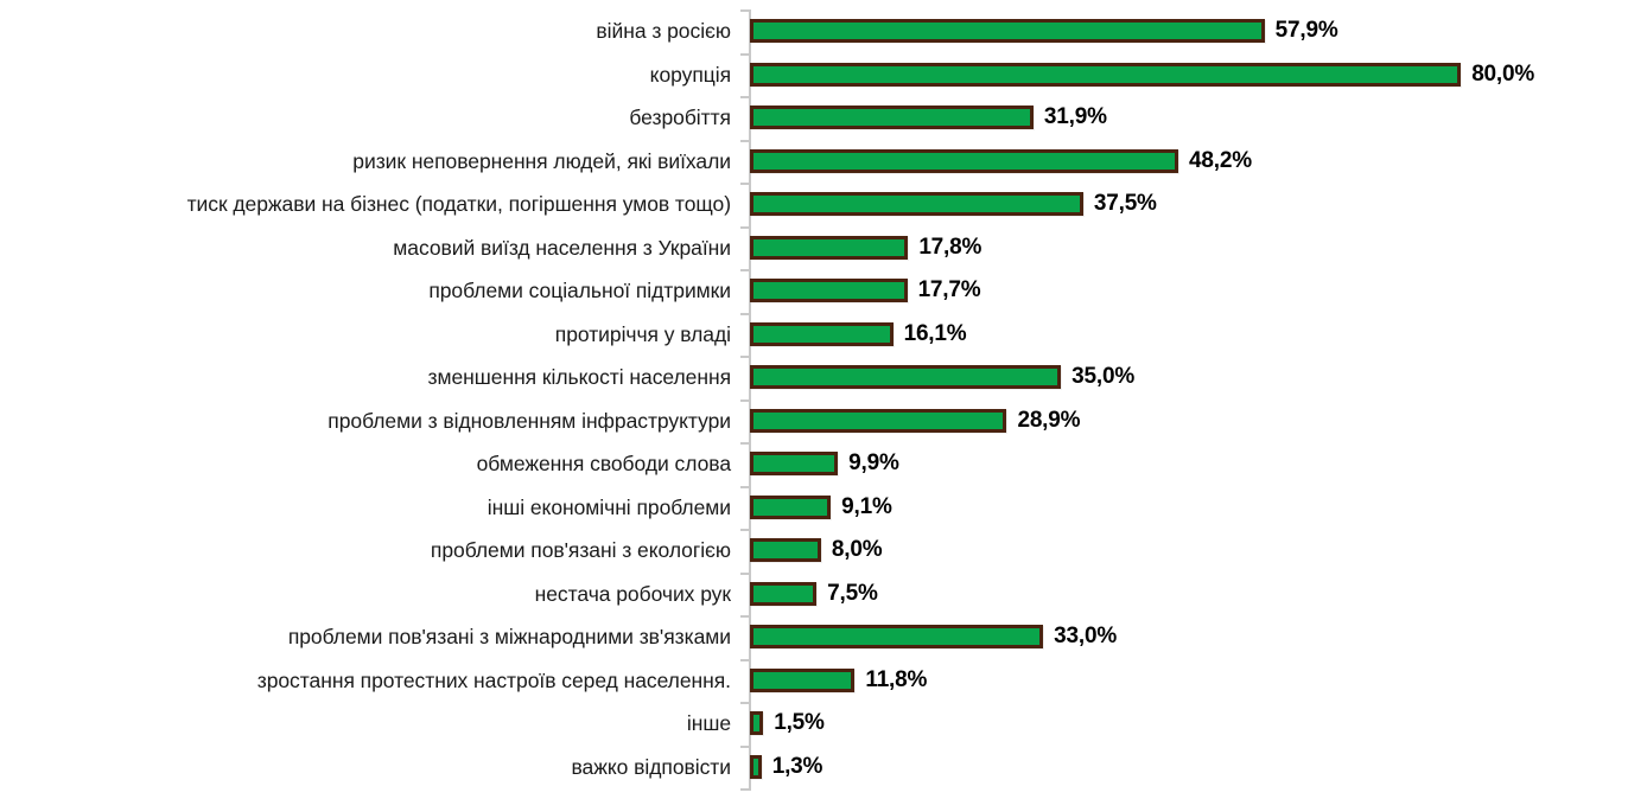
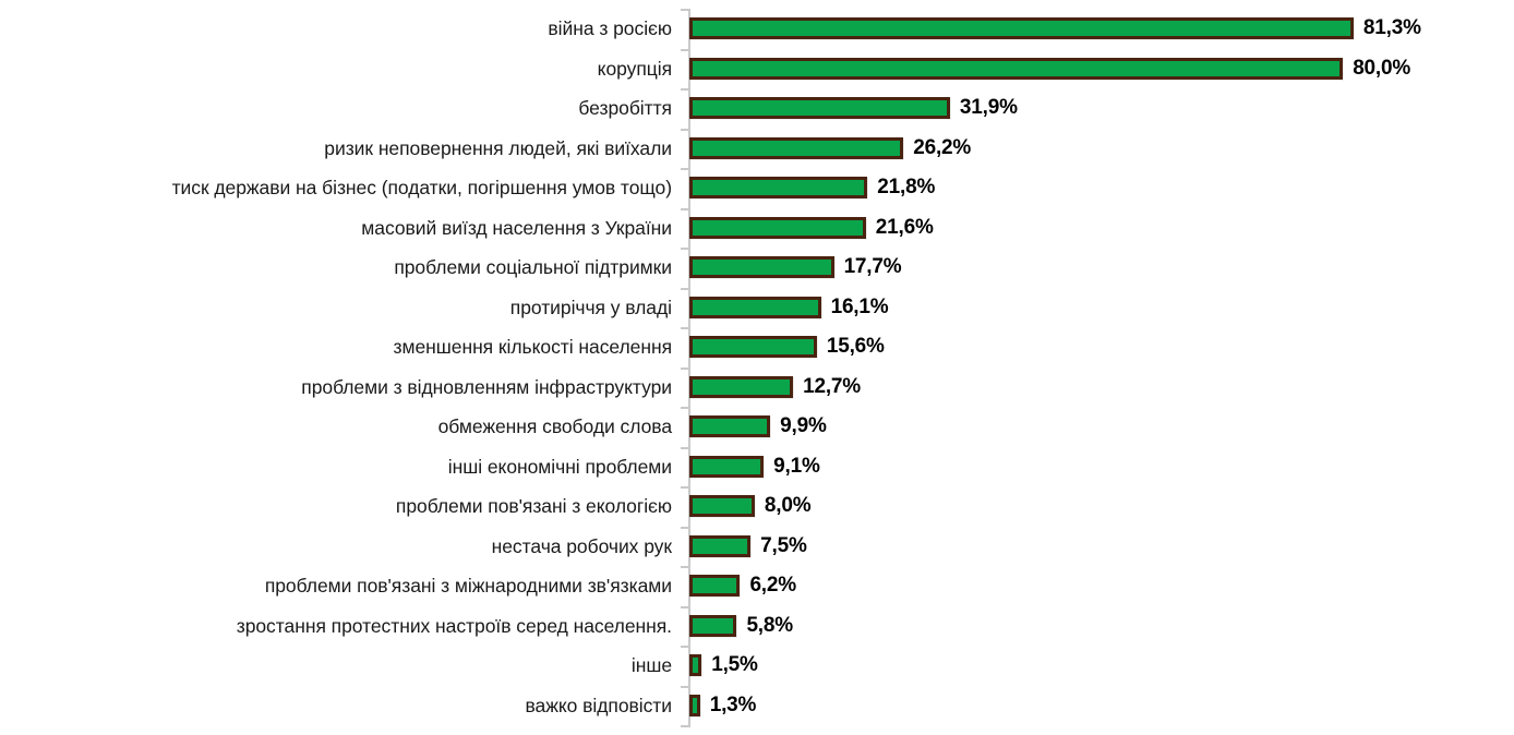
війна з росією: 57,9% -> 81,3%
ризик неповернення людей, які виїхали: 48,2% -> 26,2%
тиск держави на бізнес (податки, погіршення умов тощо): 37,5% -> 21,8%
масовий виїзд населення з України: 17,8% -> 21,6%
зменшення кількості населення: 35,0% -> 15,6%
проблеми з відновленням інфраструктури: 28,9% -> 12,7%
проблеми пов'язані з міжнародними зв'язками: 33,0% -> 6,2%
зростання протестних настроїв серед населення.: 11,8% -> 5,8%
